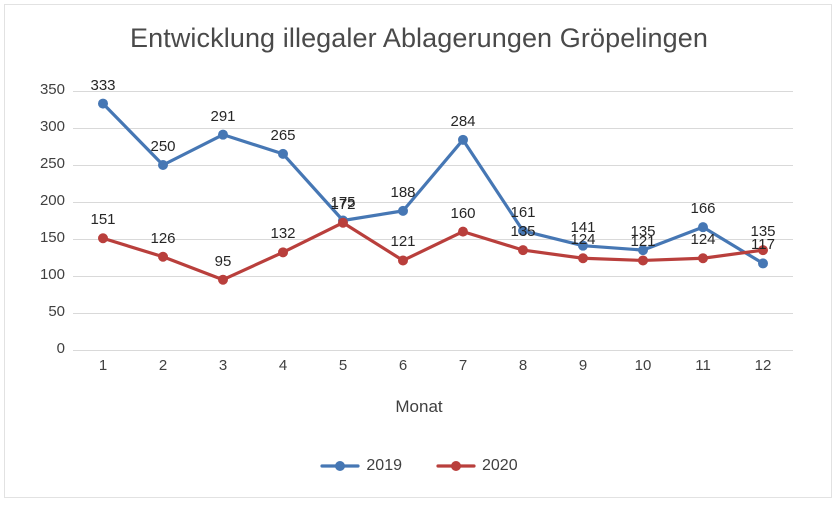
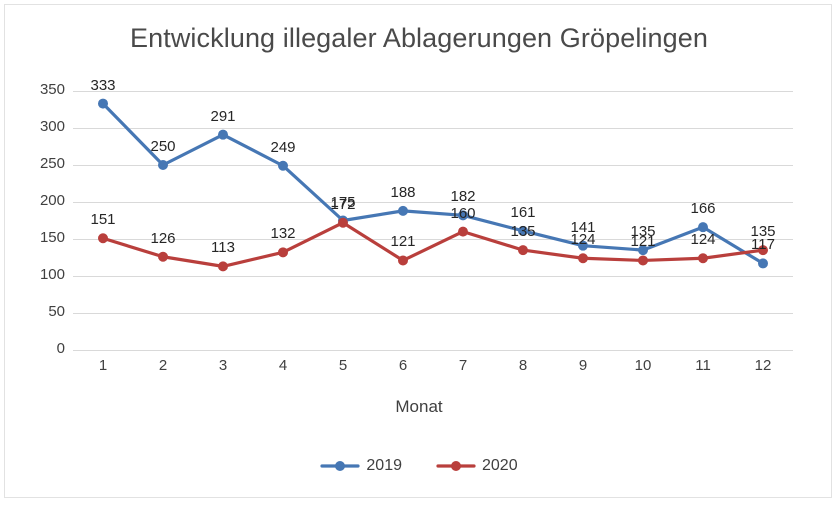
2020/3: 95 -> 113
2019/4: 265 -> 249
2019/7: 284 -> 182
